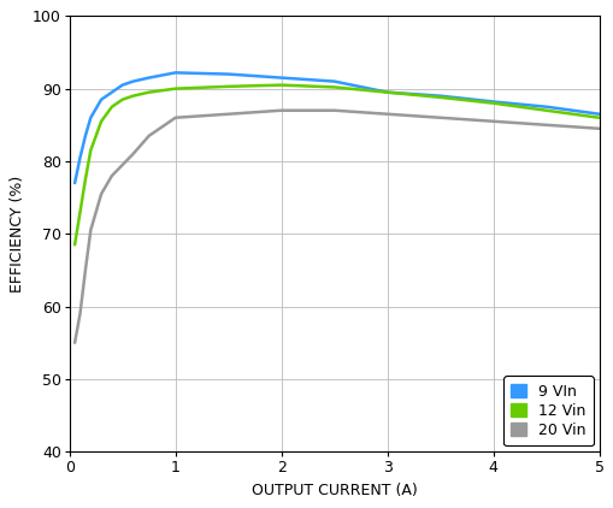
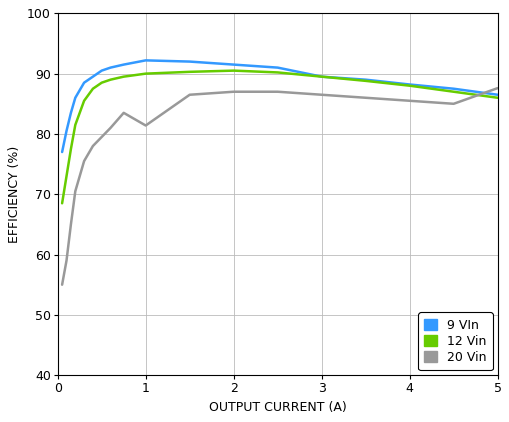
20 Vin/1: 86.0 -> 81.4
20 Vin/5: 84.5 -> 87.6
